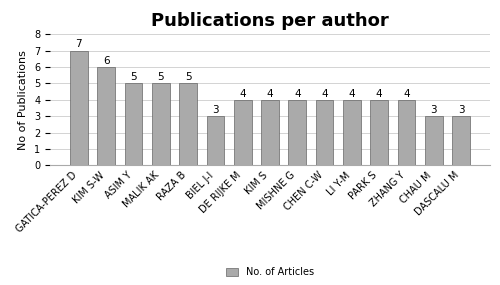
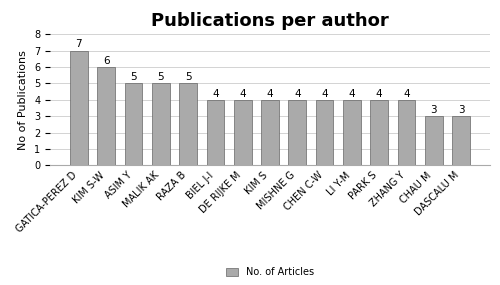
BIEL J-I: 3 -> 4
